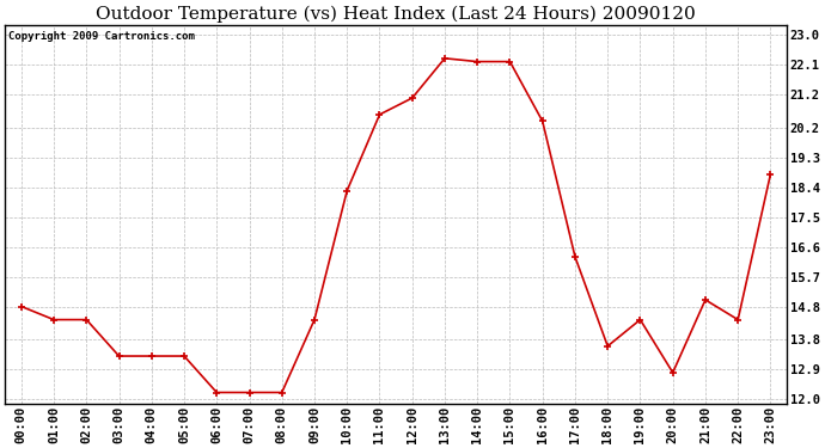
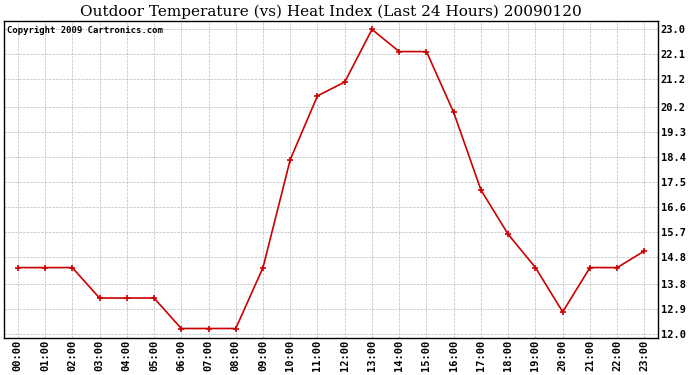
00:00: 14.8 -> 14.4
13:00: 22.3 -> 23.0
16:00: 20.4 -> 20.0
17:00: 16.3 -> 17.2
18:00: 13.6 -> 15.6
21:00: 15.0 -> 14.4
23:00: 18.8 -> 15.0
